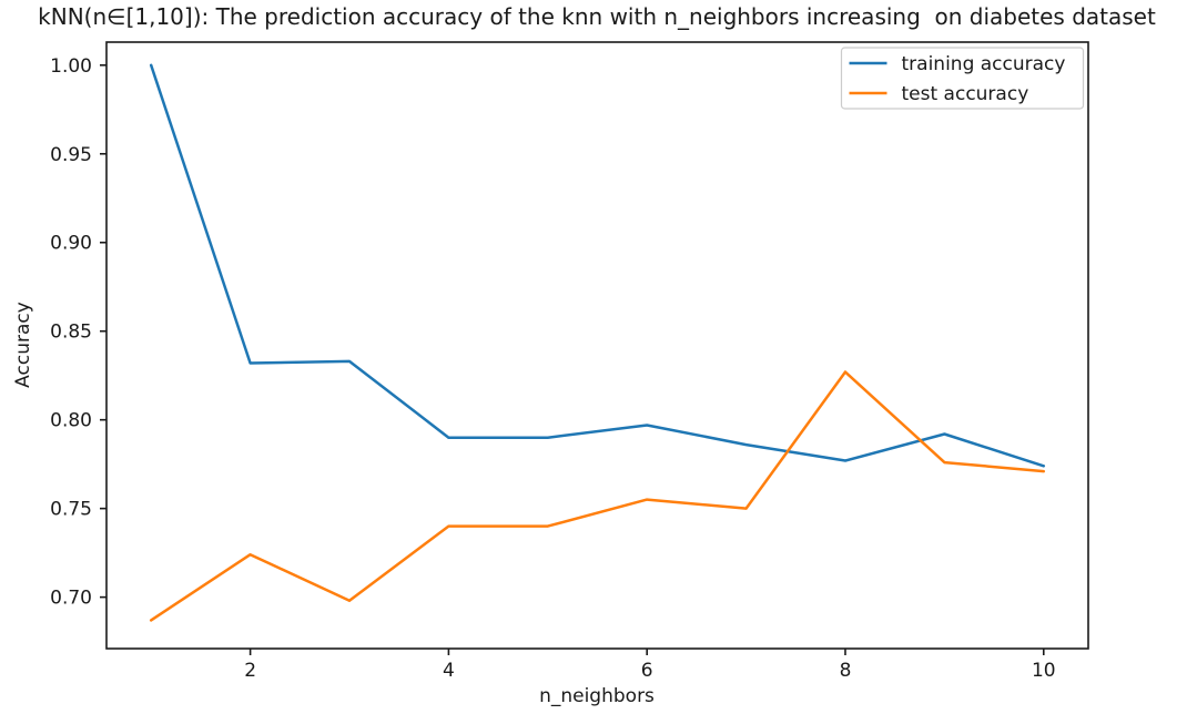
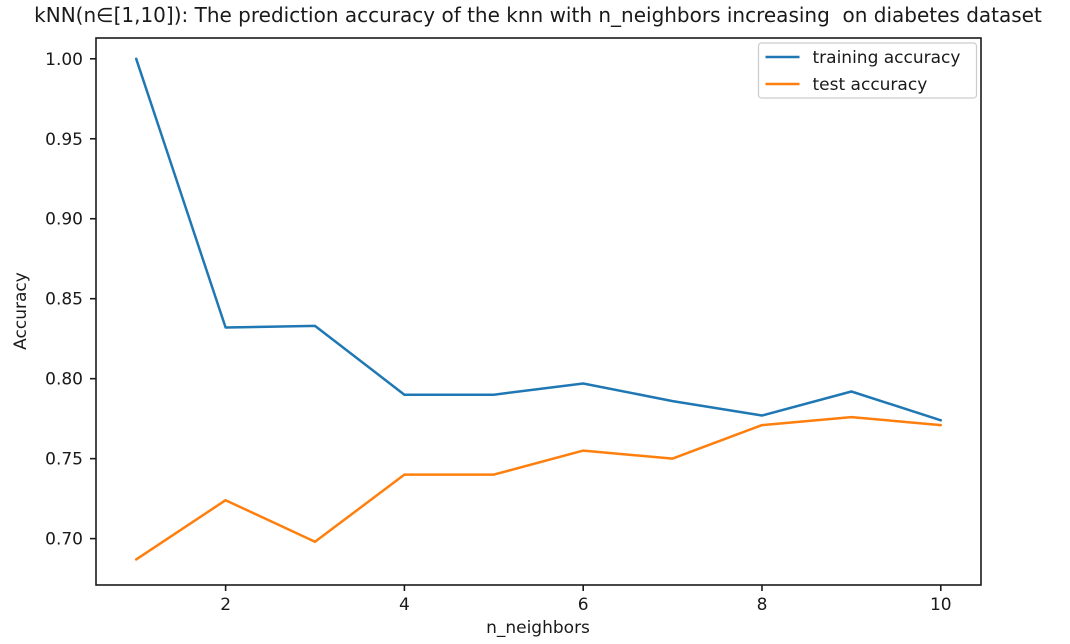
test accuracy/8: 0.827 -> 0.771
